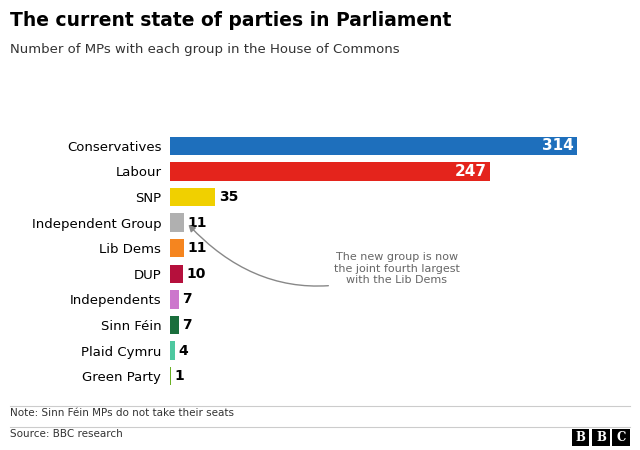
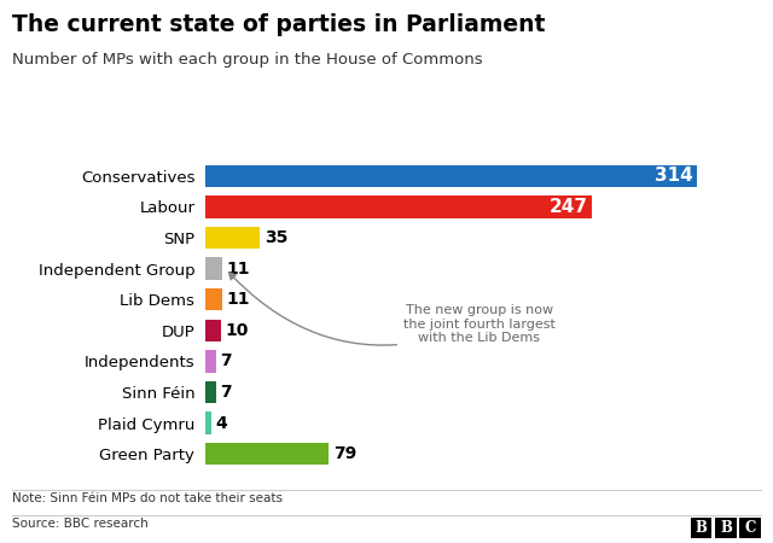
Green Party: 1 -> 79
